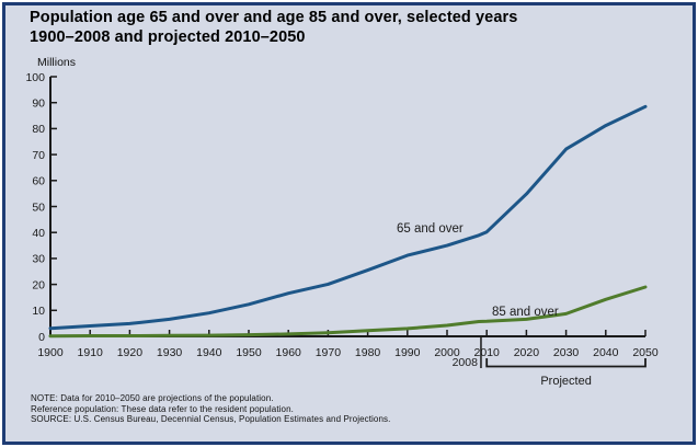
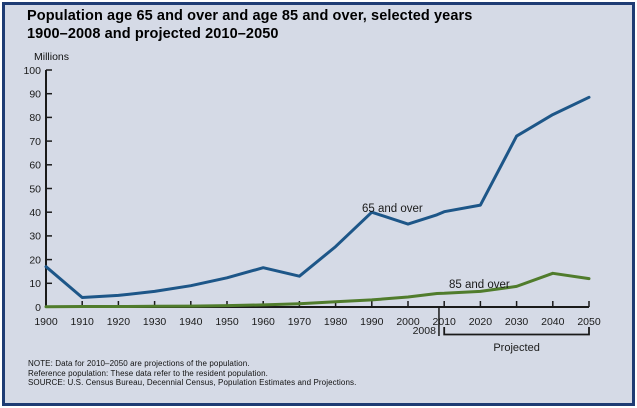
65 and over/1900: 3 -> 17
65 and over/1970: 20 -> 13
65 and over/1990: 31 -> 40
65 and over/2020: 55 -> 43
85 and over/2050: 19 -> 12
